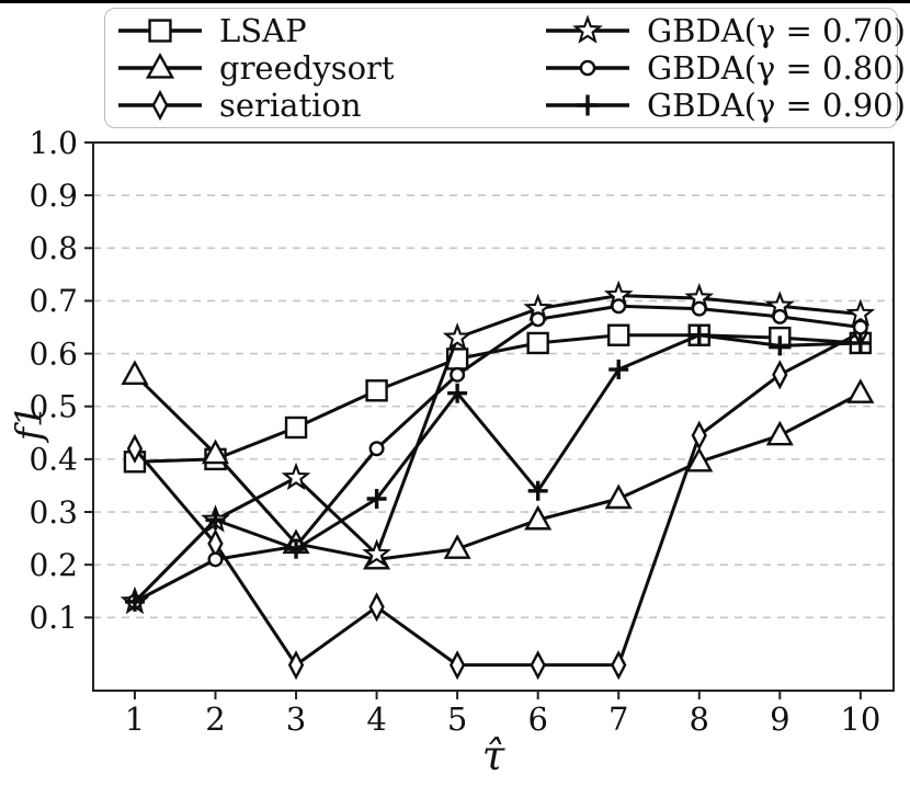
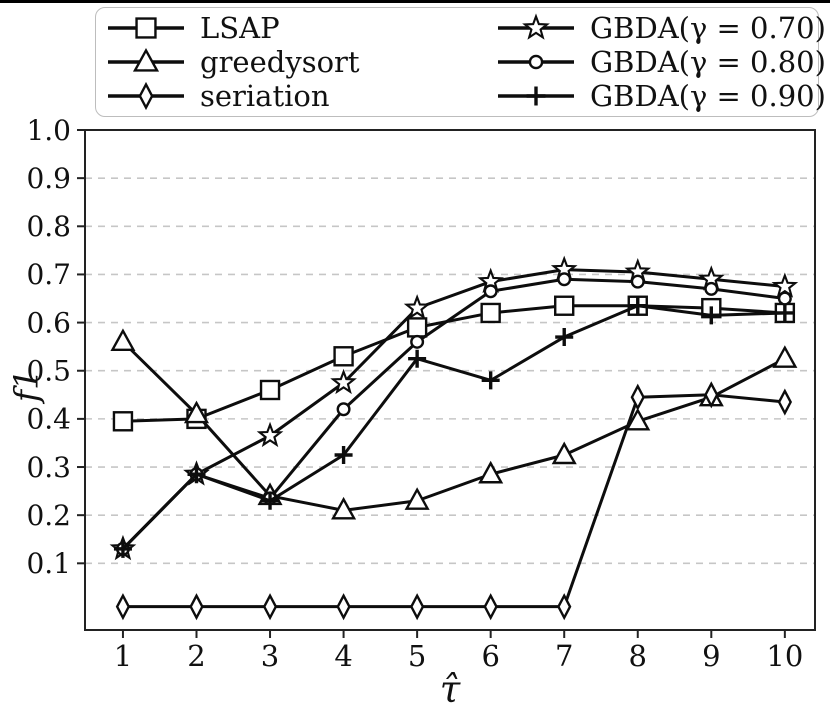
seriation/1: 0.42 -> 0.01
seriation/2: 0.24 -> 0.01
GBDA(γ = 0.80)/2: 0.21 -> 0.28
seriation/4: 0.12 -> 0.01
GBDA(γ = 0.70)/4: 0.22 -> 0.47
GBDA(γ = 0.90)/6: 0.34 -> 0.48
seriation/9: 0.56 -> 0.45
seriation/10: 0.64 -> 0.43
